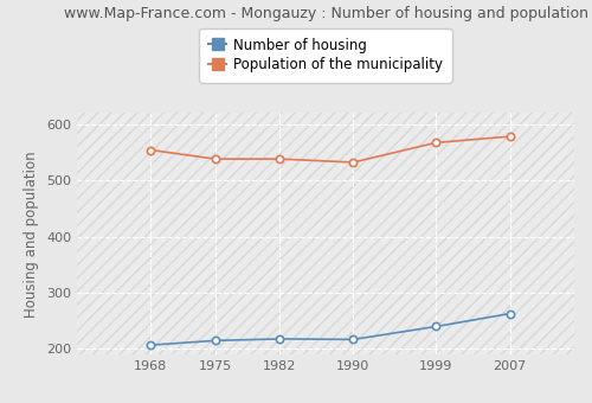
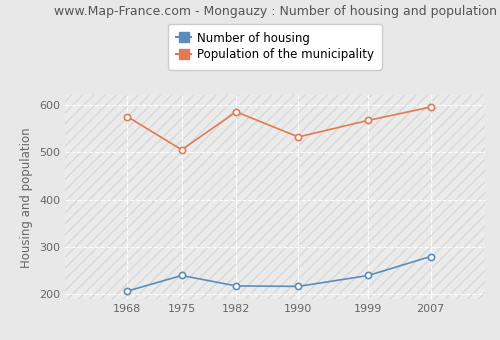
Population of the municipality/1968: 554 -> 575
Number of housing/1975: 215 -> 240
Population of the municipality/1975: 538 -> 505
Population of the municipality/1982: 538 -> 585
Number of housing/2007: 263 -> 280
Population of the municipality/2007: 578 -> 595
